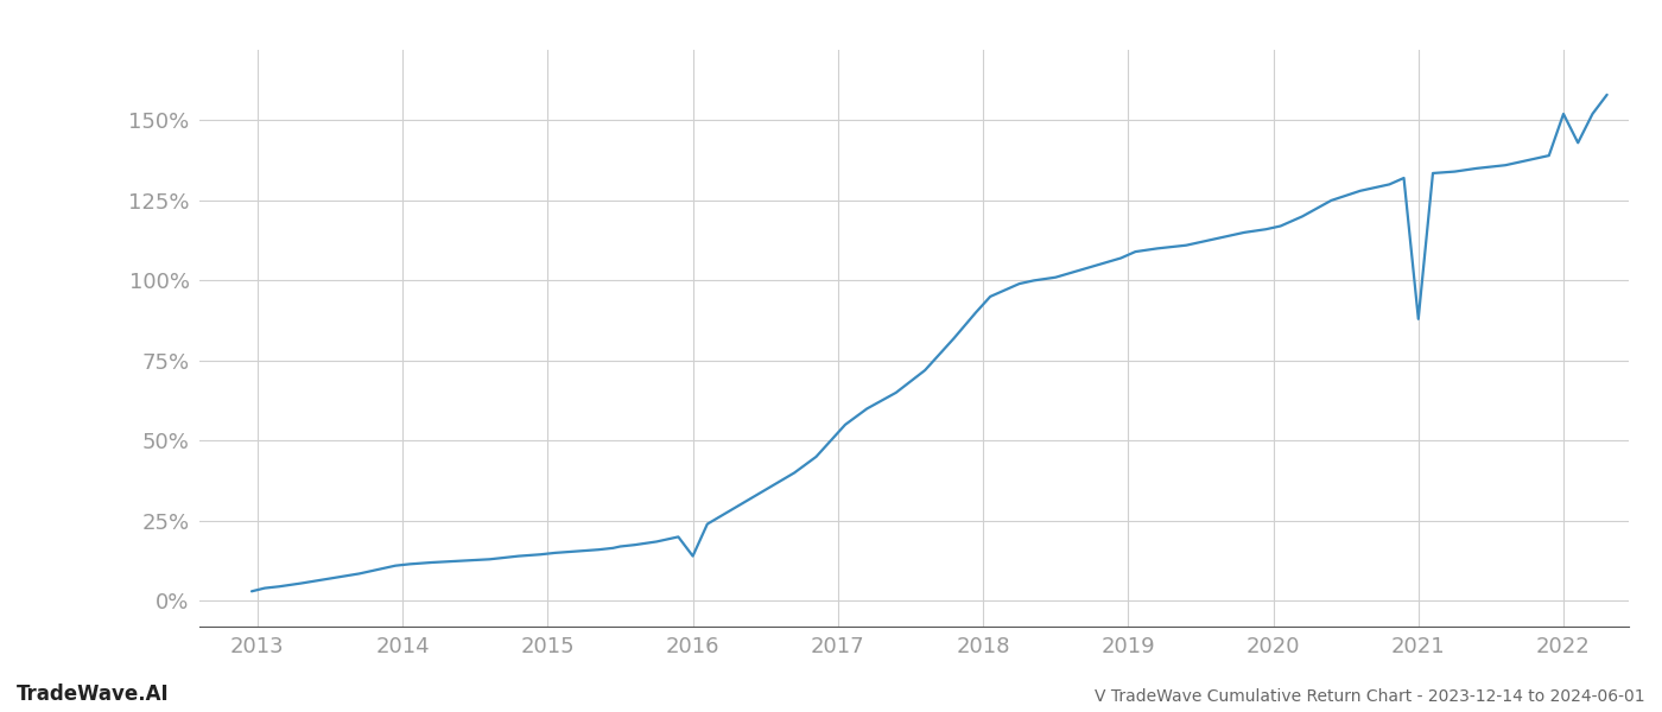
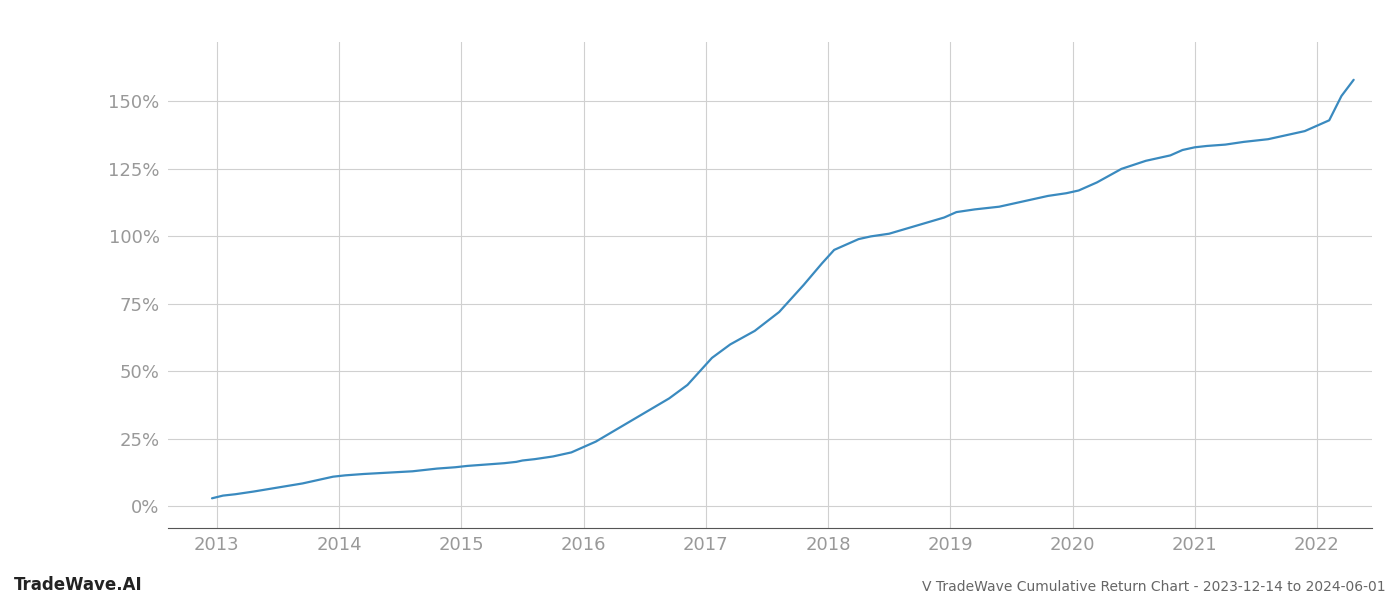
2016: 14.0% -> 22.0%
2021: 88.0% -> 133.0%
2022: 152.0% -> 141.0%
